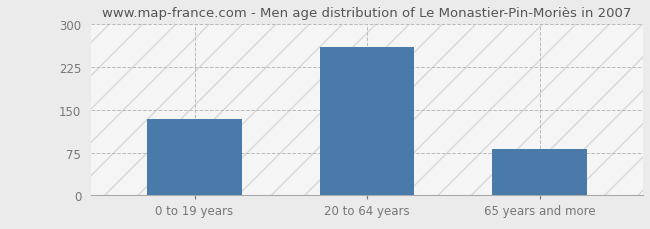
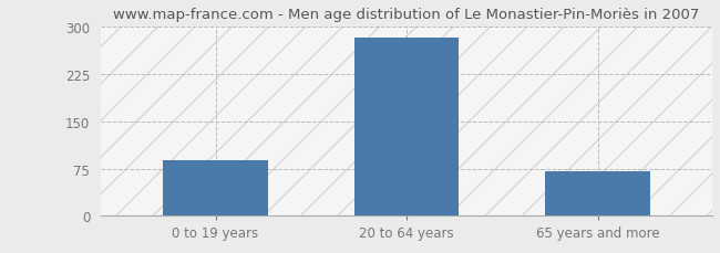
0 to 19 years: 134 -> 88
20 to 64 years: 260 -> 283
65 years and more: 82 -> 71
